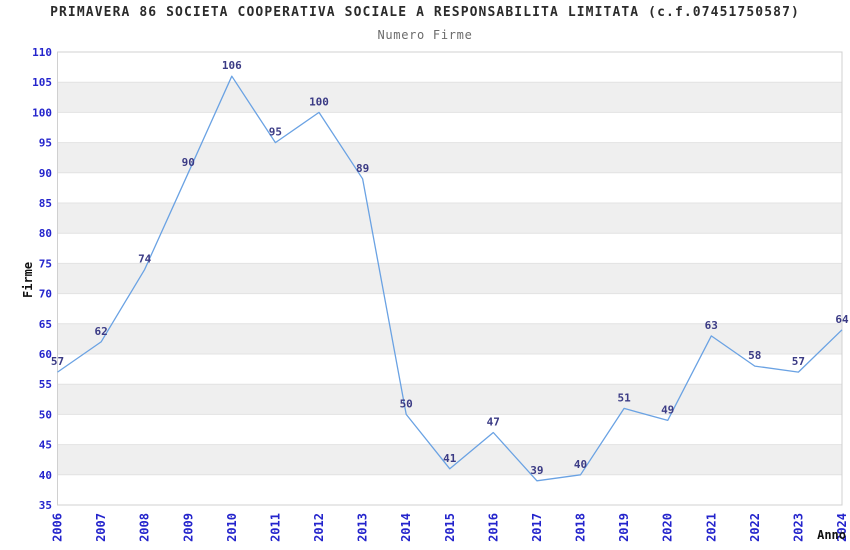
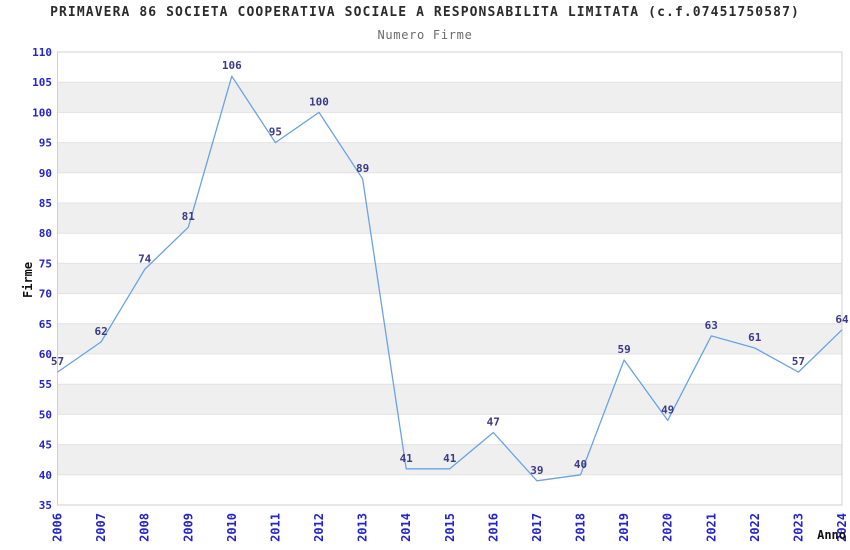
2009: 90 -> 81
2014: 50 -> 41
2019: 51 -> 59
2022: 58 -> 61
